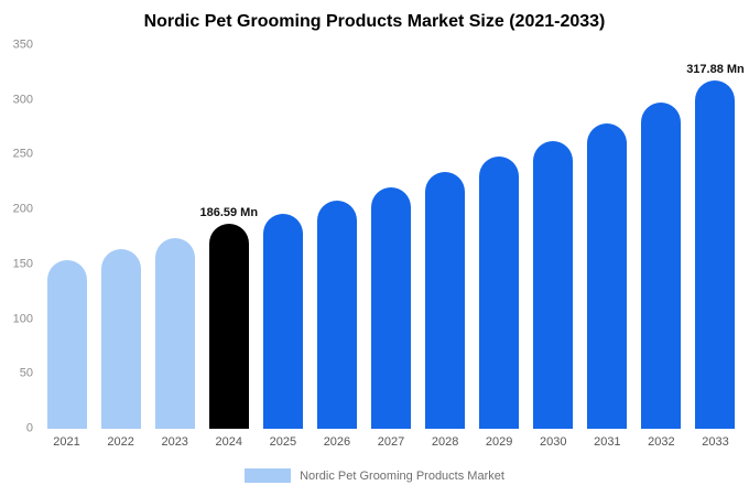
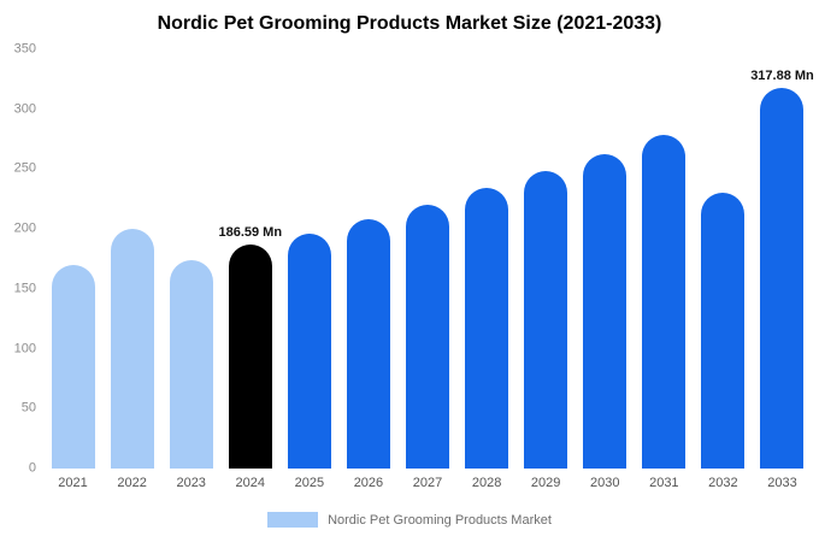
2021: 150 -> 170
2022: 160 -> 200
2032: 300 -> 230
